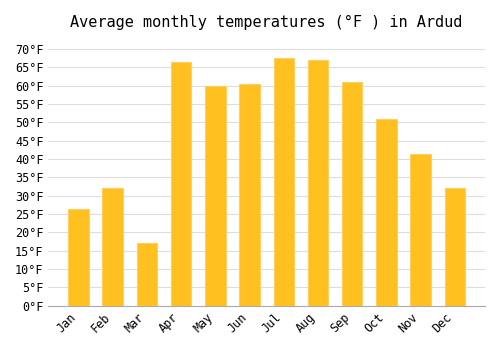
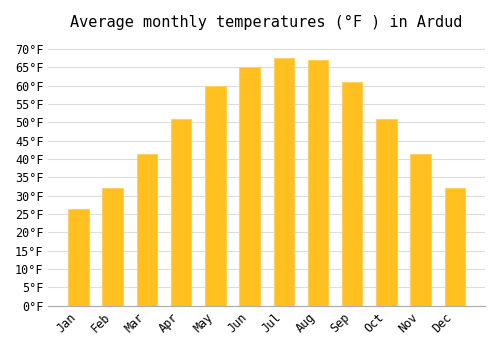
Mar: 17.0°F -> 41.5°F
Apr: 66.5°F -> 51.0°F
Jun: 60.5°F -> 65.0°F
